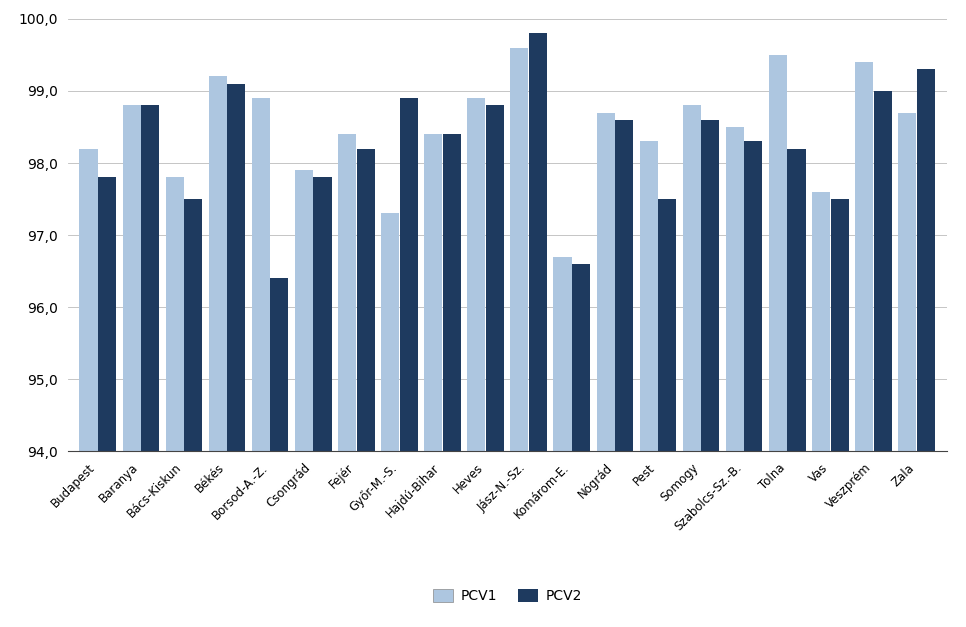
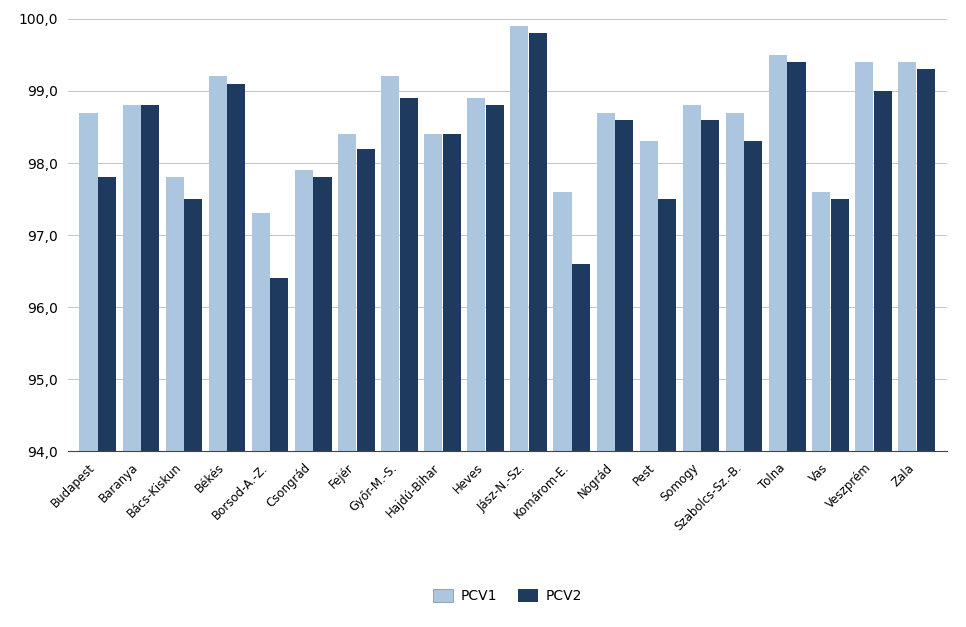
PCV1/Budapest: 98,2 -> 98,7
PCV1/Borsod-A.-Z.: 98,9 -> 97,3
PCV1/Győr-M.-S.: 97,3 -> 99,2
PCV1/Jász-N.-Sz.: 99,6 -> 99,9
PCV1/Komárom-E.: 96,7 -> 97,6
PCV1/Szabolcs-Sz.-B.: 98,5 -> 98,7
PCV2/Tolna: 98,2 -> 99,4
PCV1/Zala: 98,7 -> 99,4
